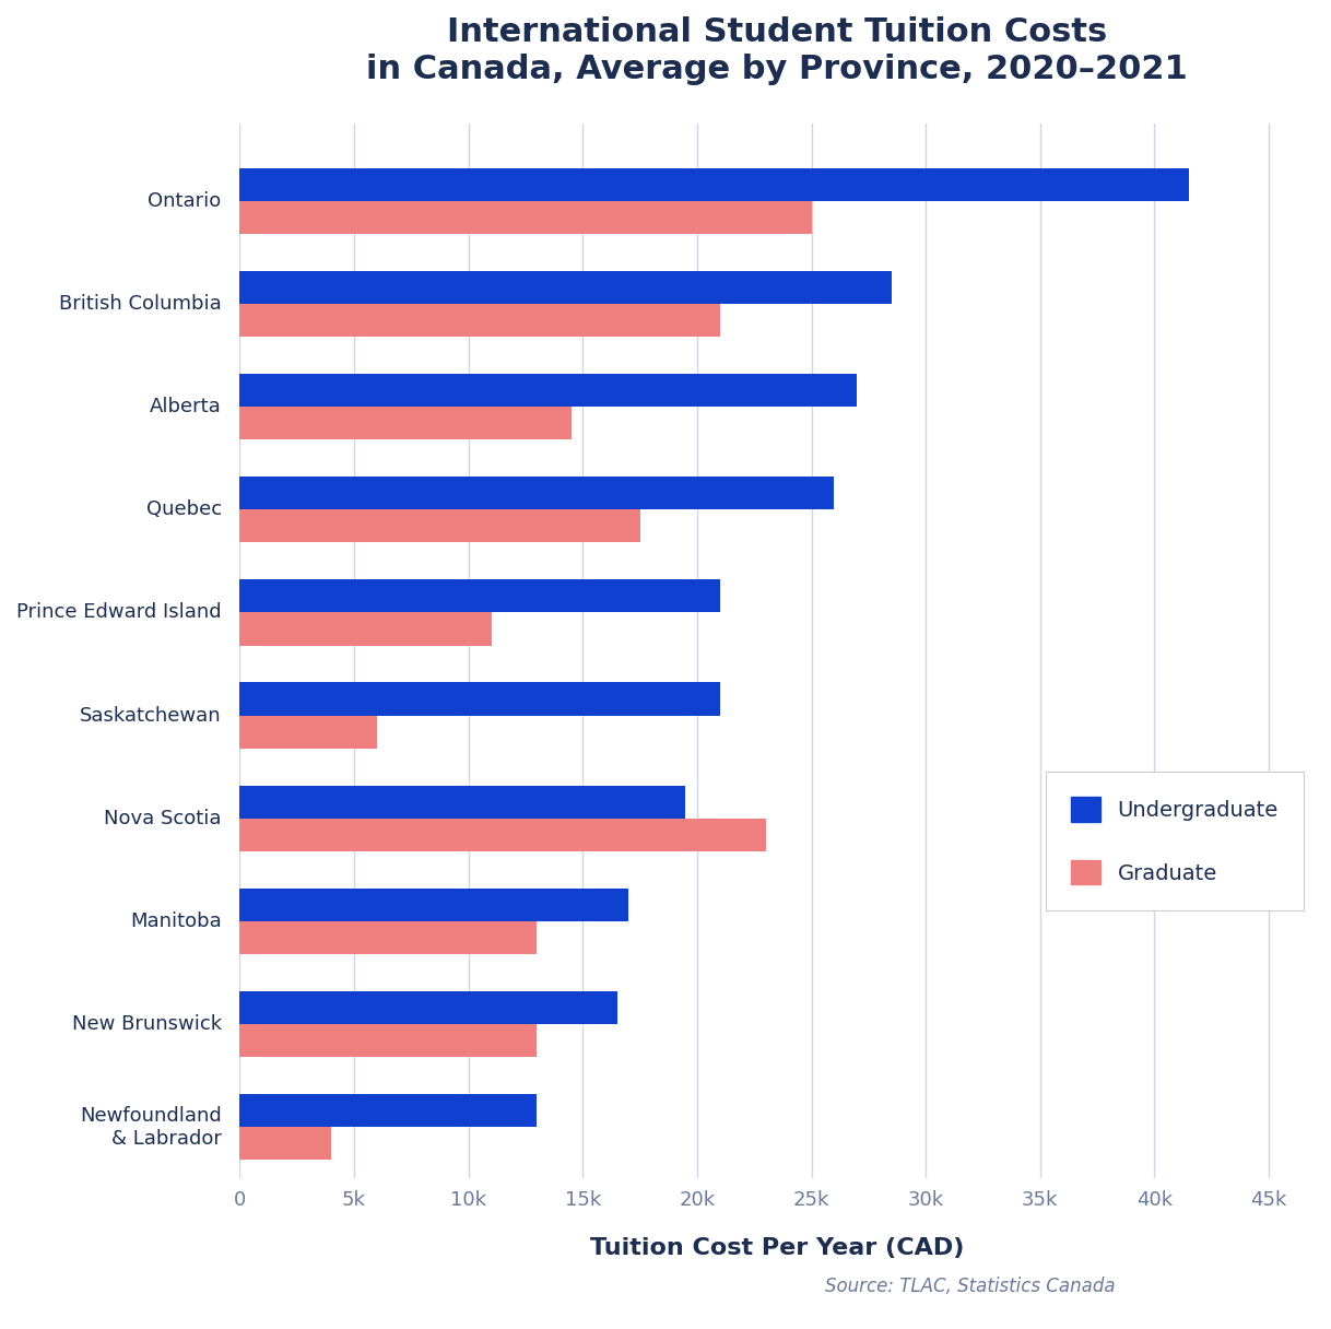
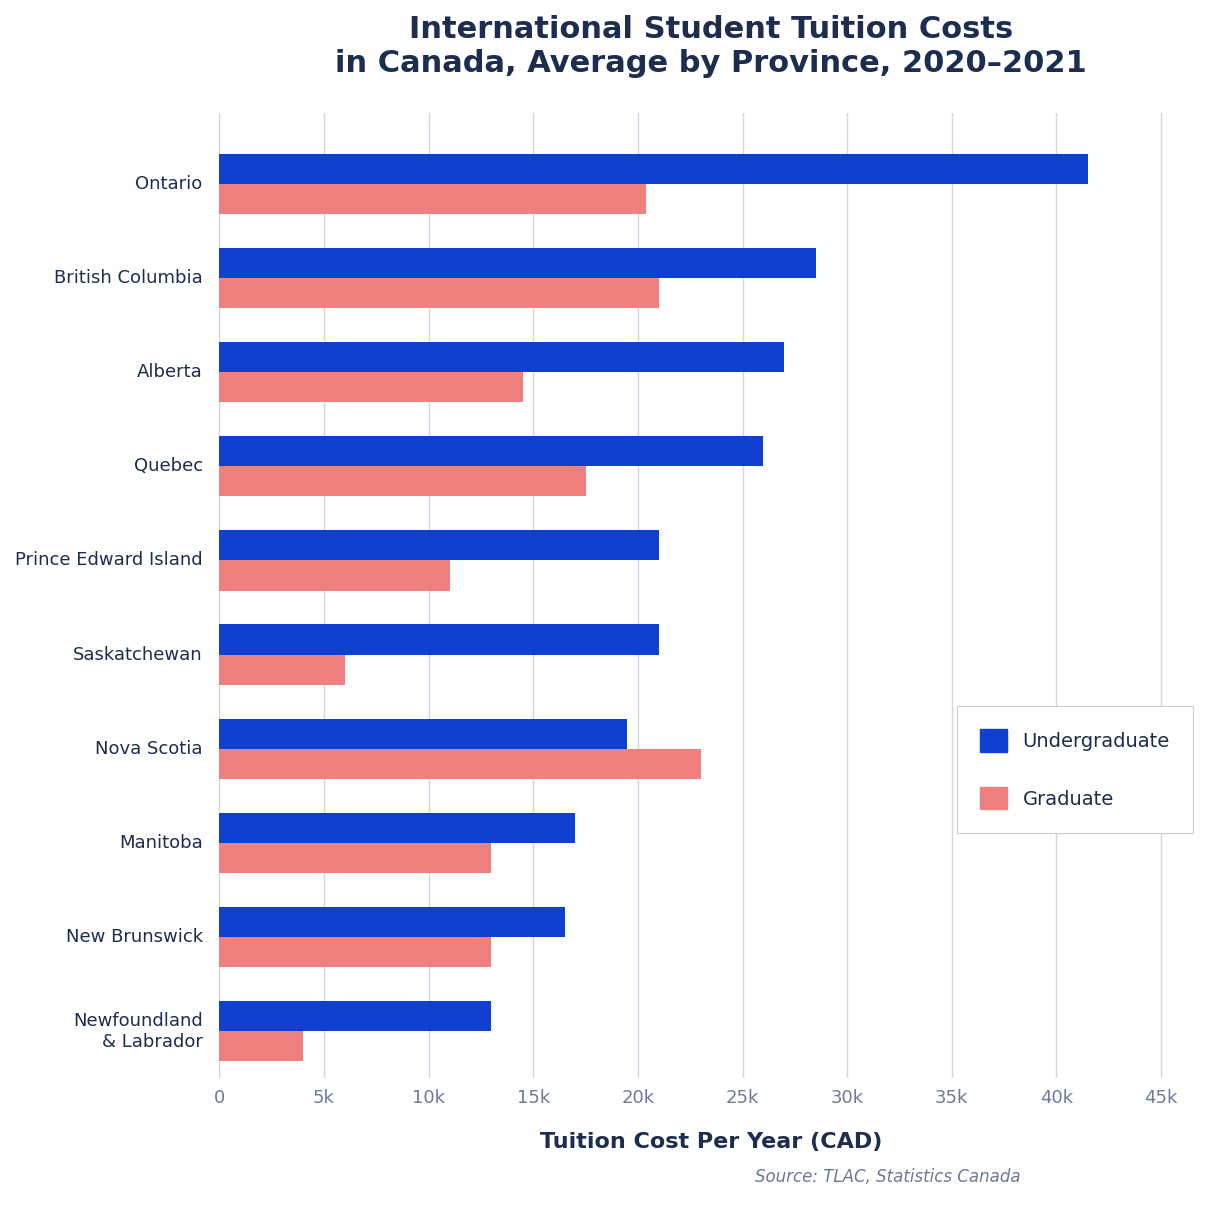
Graduate/Ontario: 25.0k -> 20.4k
